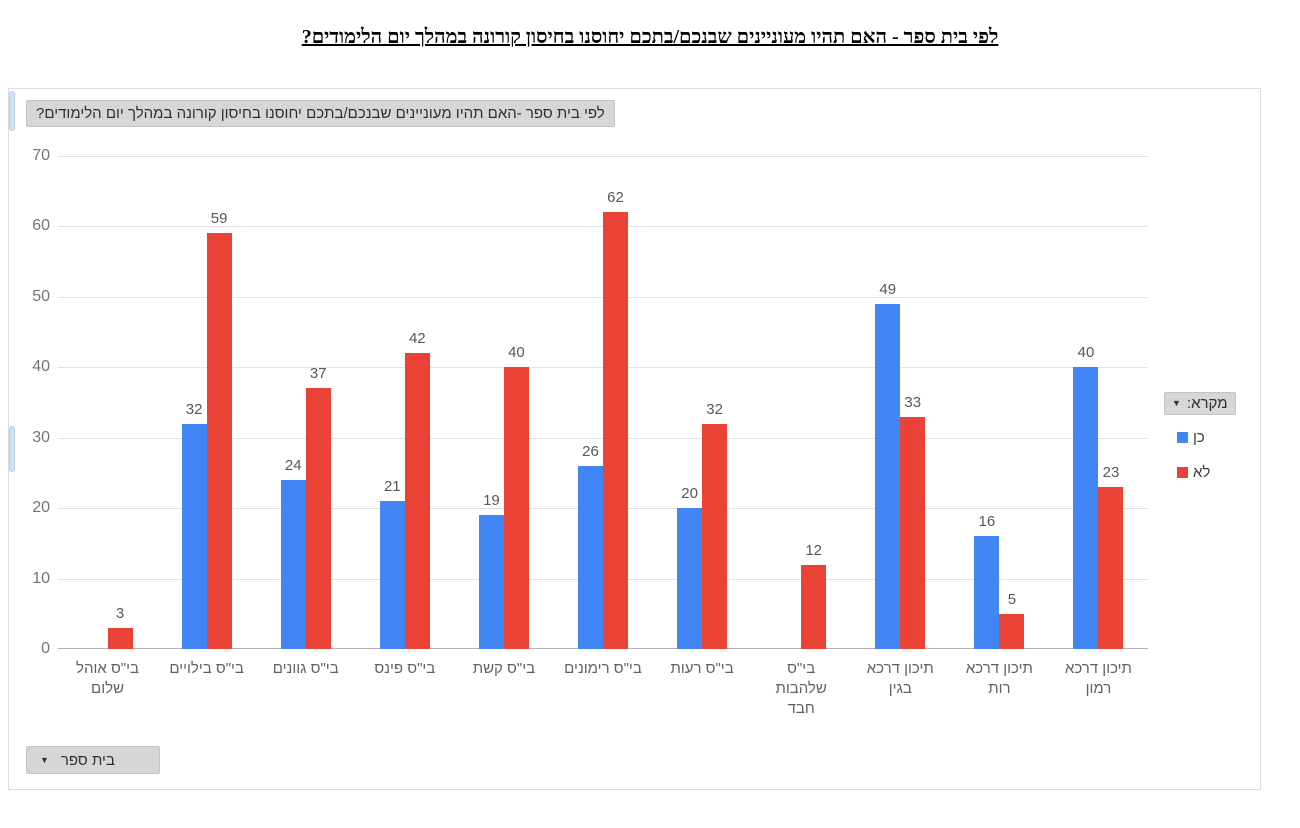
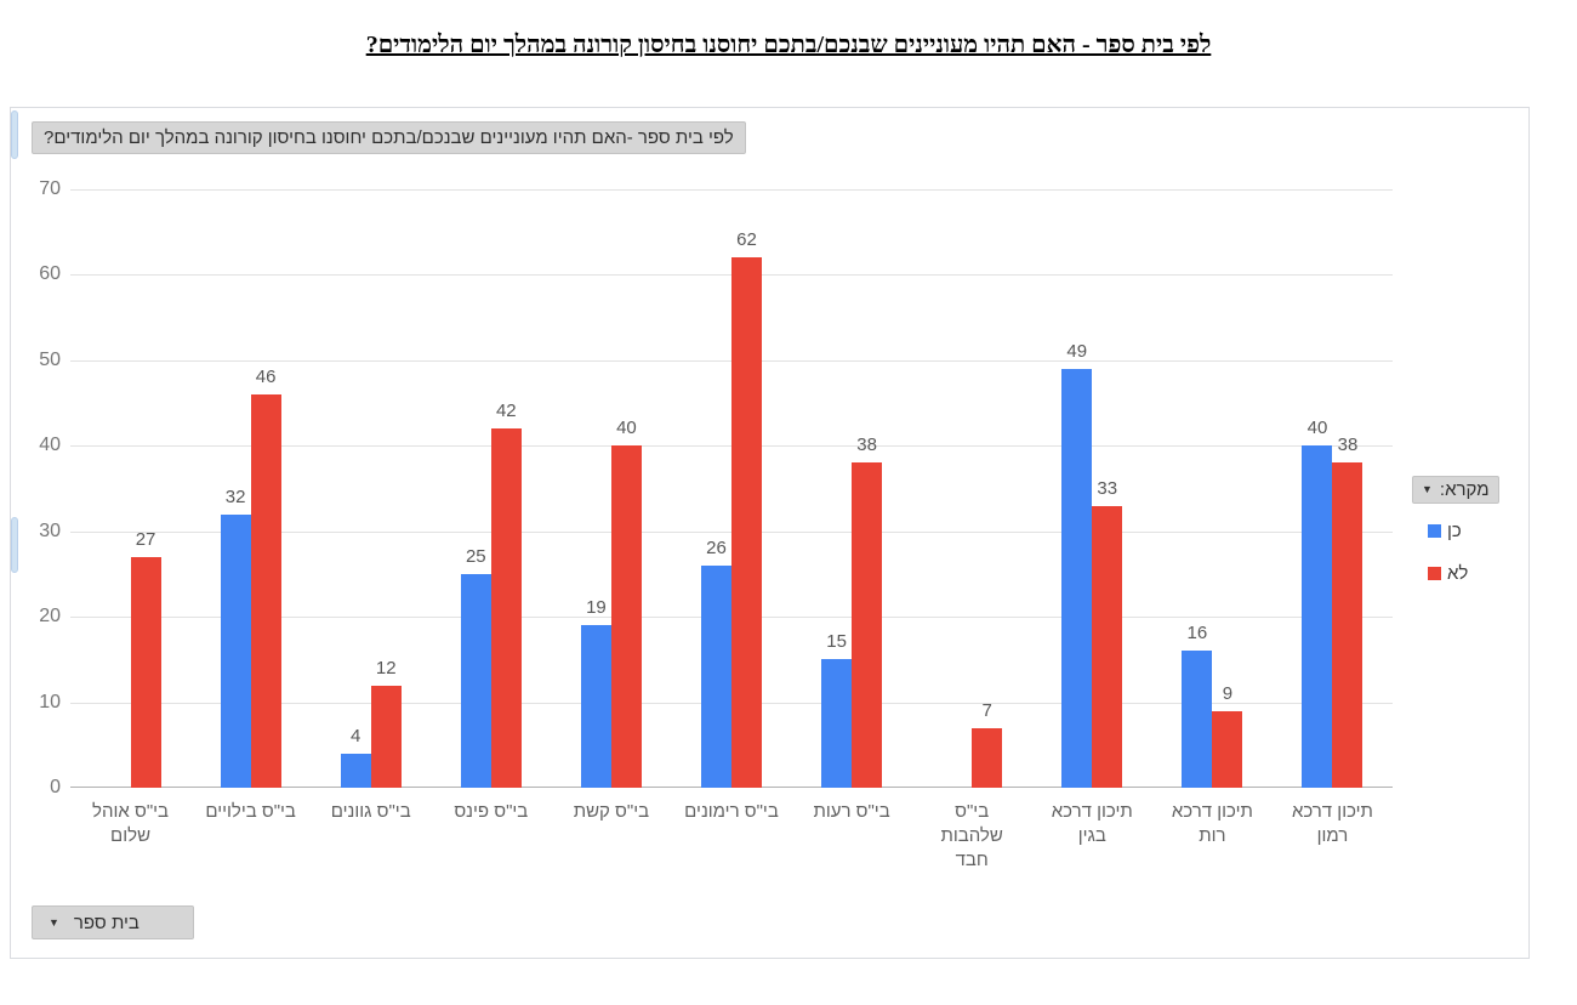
לא/בי"ס אוהל שלום: 3 -> 27
לא/בי"ס בילויים: 59 -> 46
כן/בי"ס גוונים: 24 -> 4
לא/בי"ס גוונים: 37 -> 12
כן/בי"ס פינס: 21 -> 25
כן/בי"ס רעות: 20 -> 15
לא/בי"ס רעות: 32 -> 38
לא/בי"ס שלהבות חבד: 12 -> 7
לא/תיכון דרכא רות: 5 -> 9
לא/תיכון דרכא רמון: 23 -> 38
